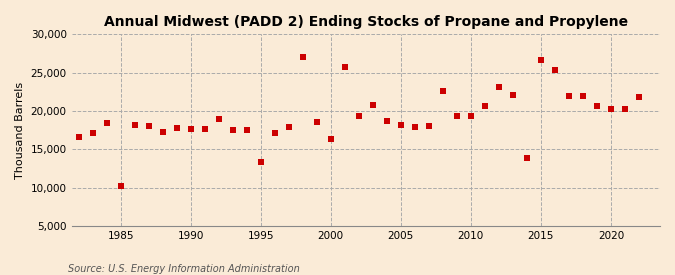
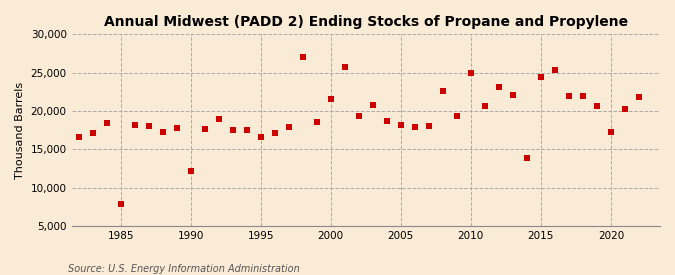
1985: 10,200 -> 7,800
1990: 17,600 -> 12,200
1995: 13,300 -> 16,600
2000: 16,400 -> 21,600
2010: 19,300 -> 25,000
2015: 26,600 -> 24,400
2020: 20,300 -> 17,200
